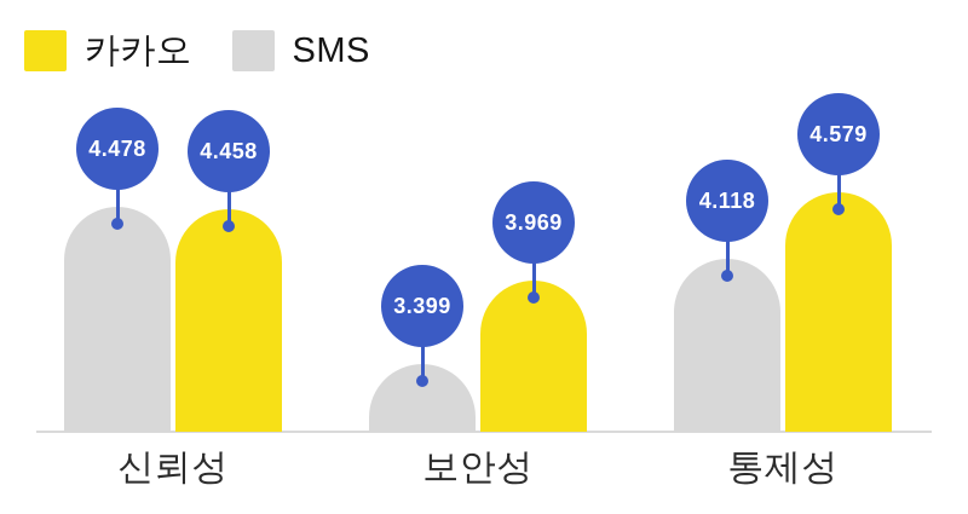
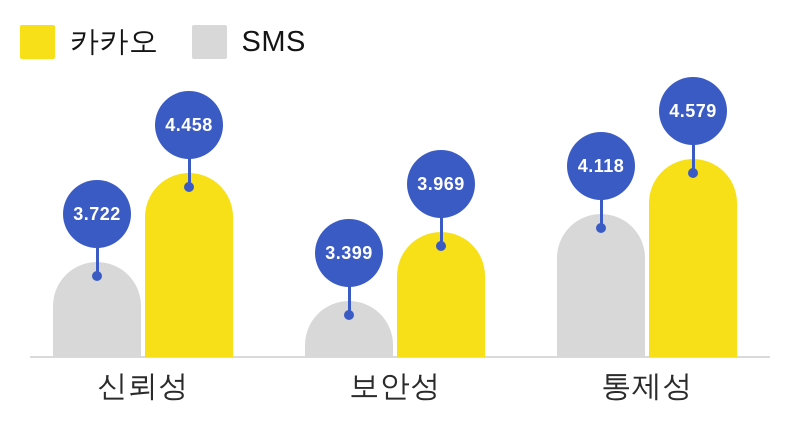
SMS/신뢰성: 4.478 -> 3.722
